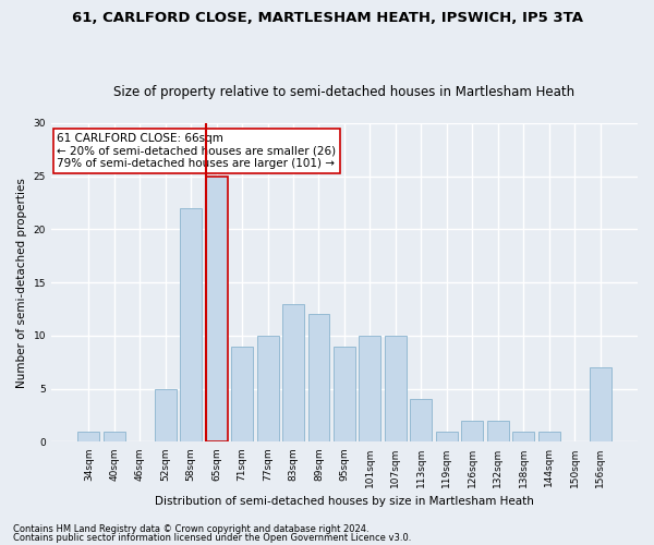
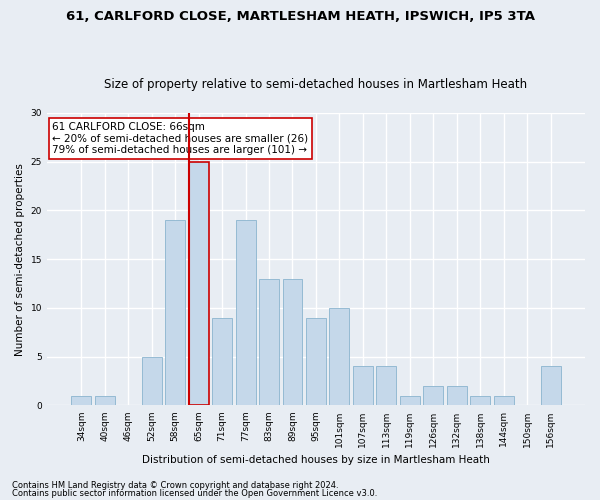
58sqm: 22 -> 19
77sqm: 10 -> 19
89sqm: 12 -> 13
107sqm: 10 -> 4
156sqm: 7 -> 4
